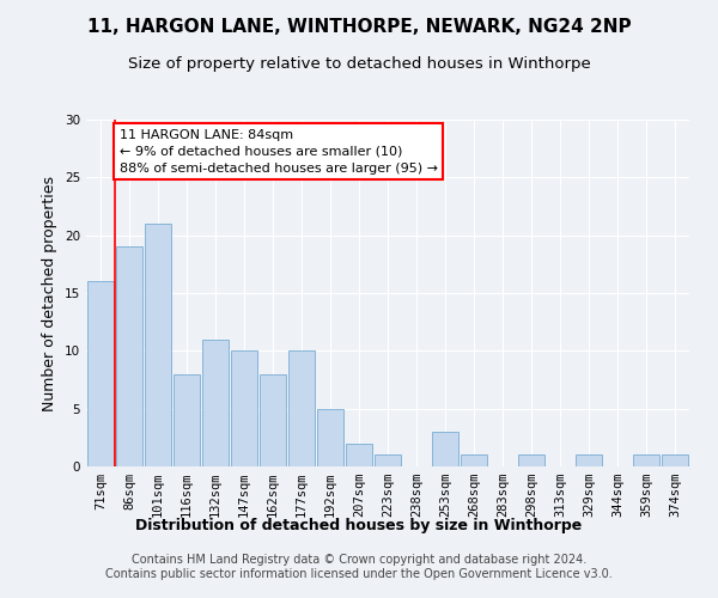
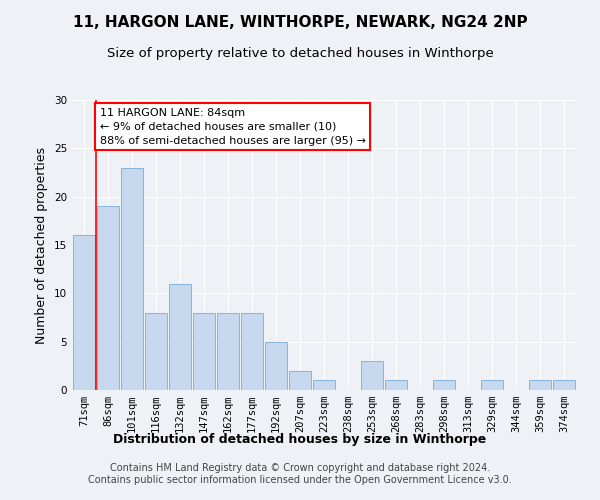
101sqm: 21 -> 23
147sqm: 10 -> 8
177sqm: 10 -> 8
